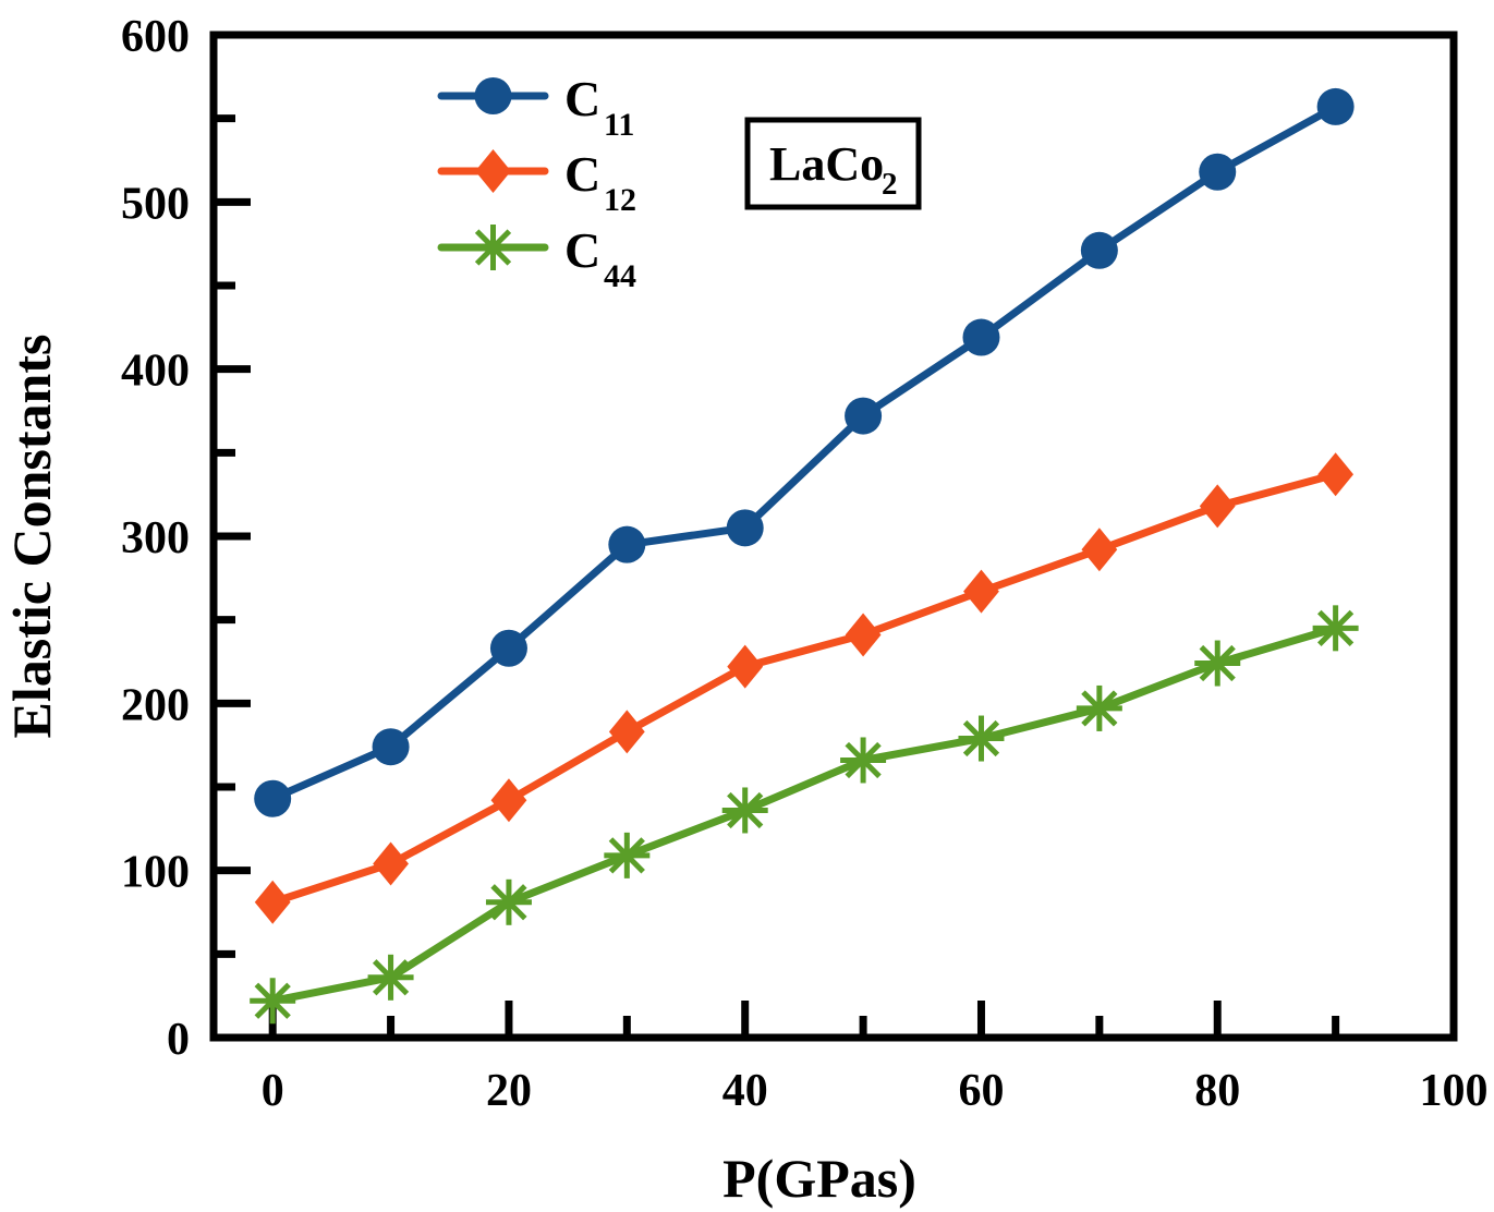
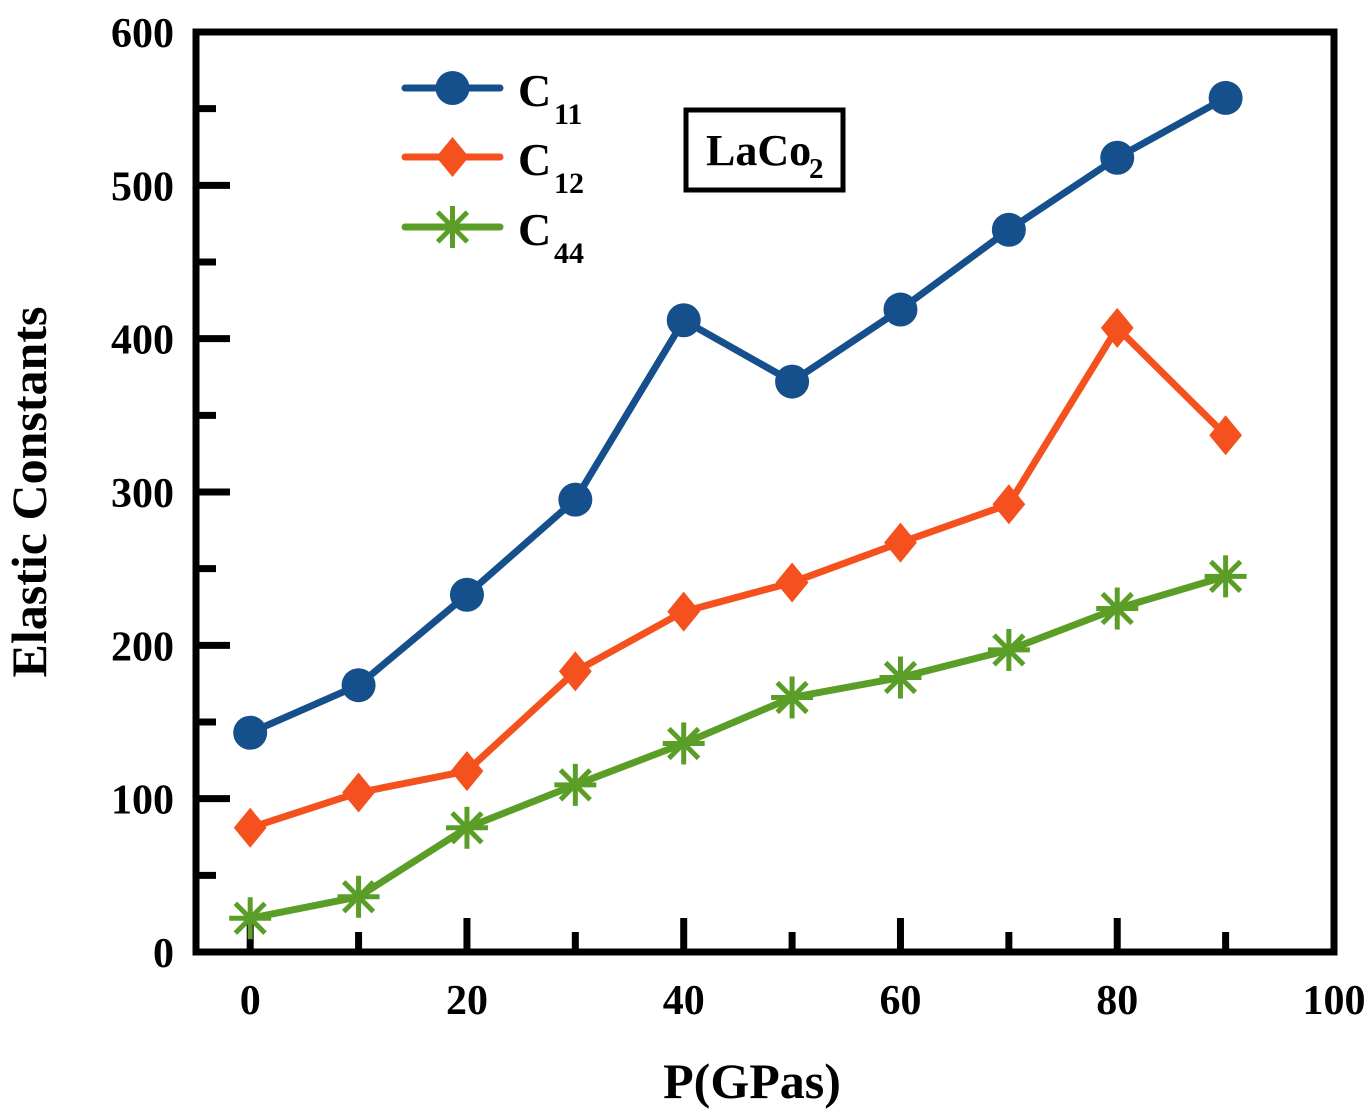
C12/20: 142 -> 118
C11/40: 305 -> 412
C12/80: 318 -> 407
